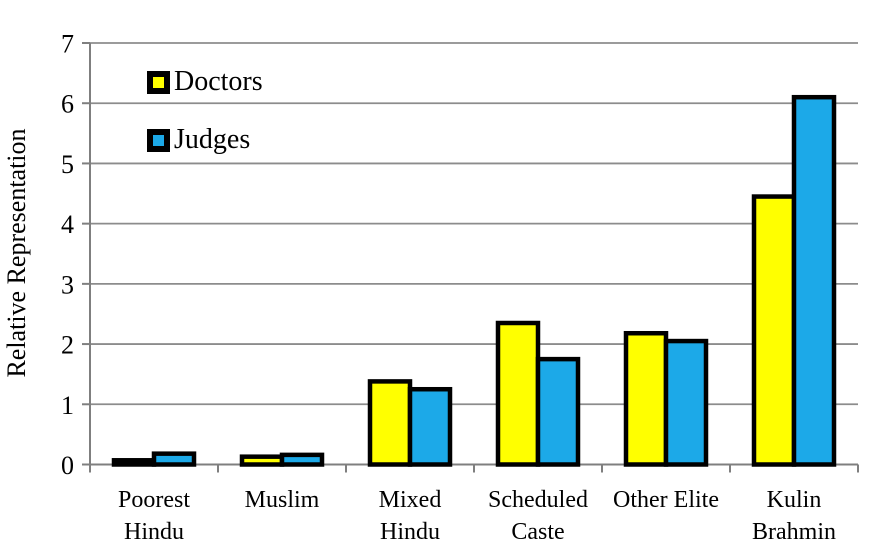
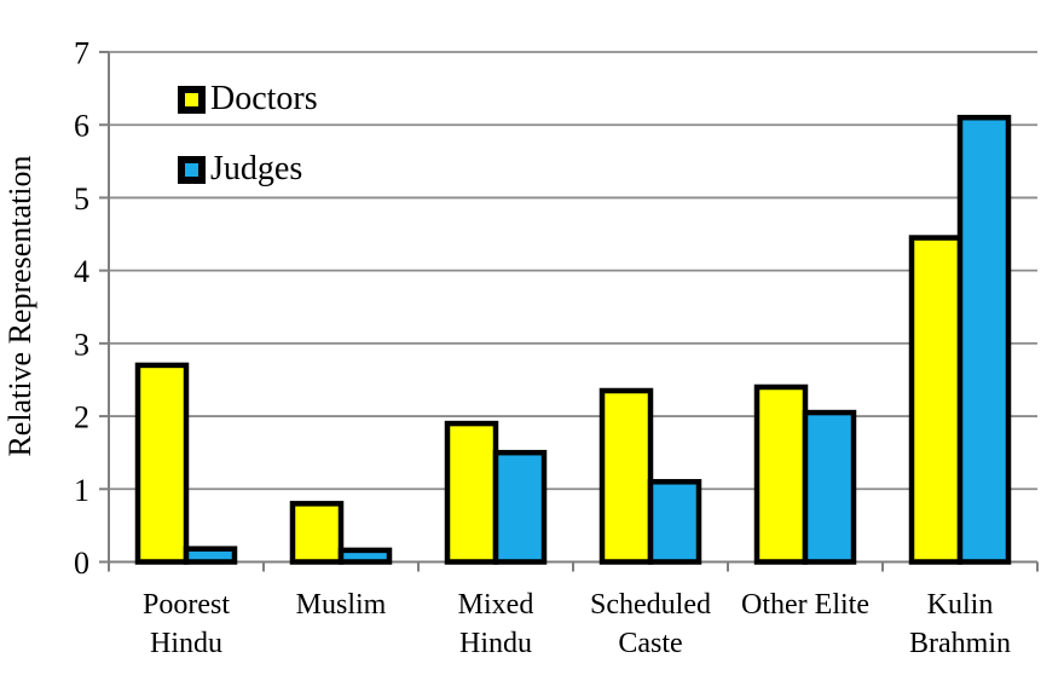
Doctors/Poorest Hindu: 0.1 -> 2.7
Doctors/Muslim: 0.1 -> 0.8
Doctors/Mixed Hindu: 1.4 -> 1.9
Judges/Mixed Hindu: 1.2 -> 1.5
Judges/Scheduled Caste: 1.8 -> 1.1
Doctors/Other Elite: 2.2 -> 2.4
